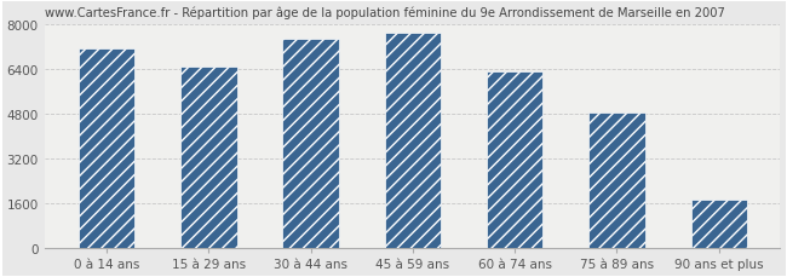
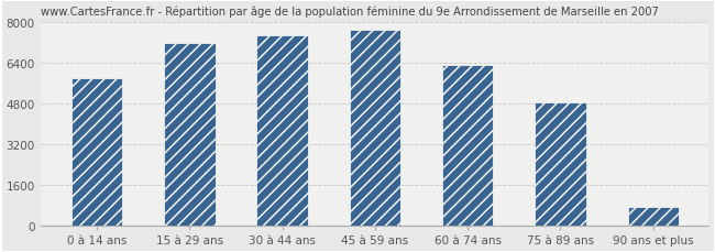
0 à 14 ans: 7150 -> 5800
15 à 29 ans: 6500 -> 7200
90 ans et plus: 1750 -> 750
